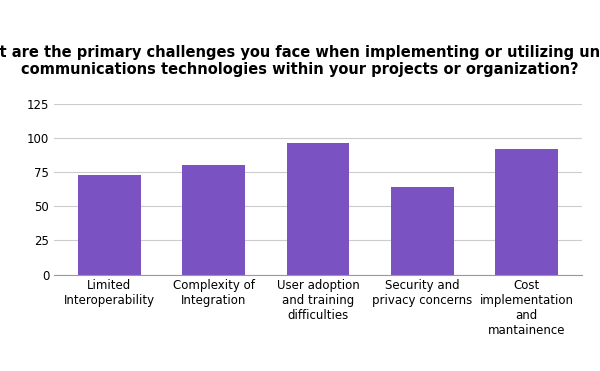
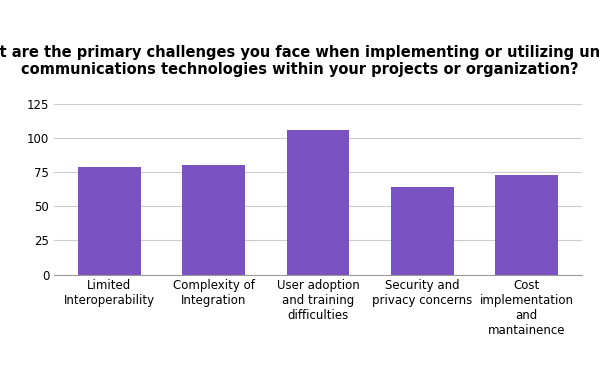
Limited Interoperability: 73 -> 79
User adoption and training difficulties: 96 -> 106
Cost implementation and mantainence: 92 -> 73
